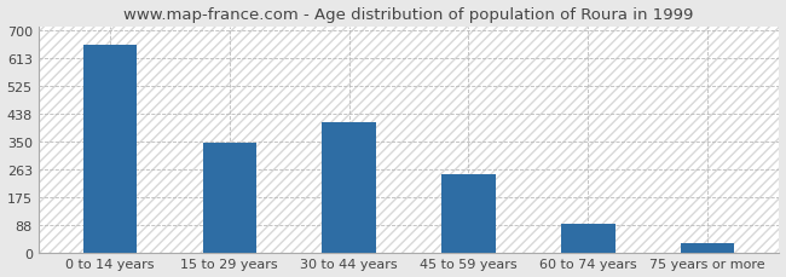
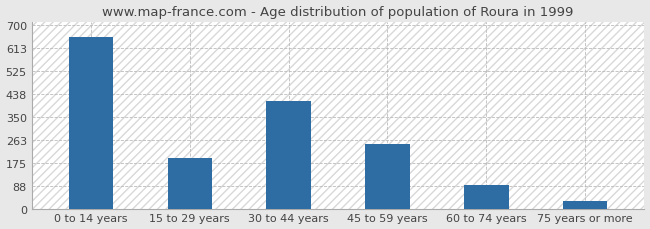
15 to 29 years: 345 -> 195
